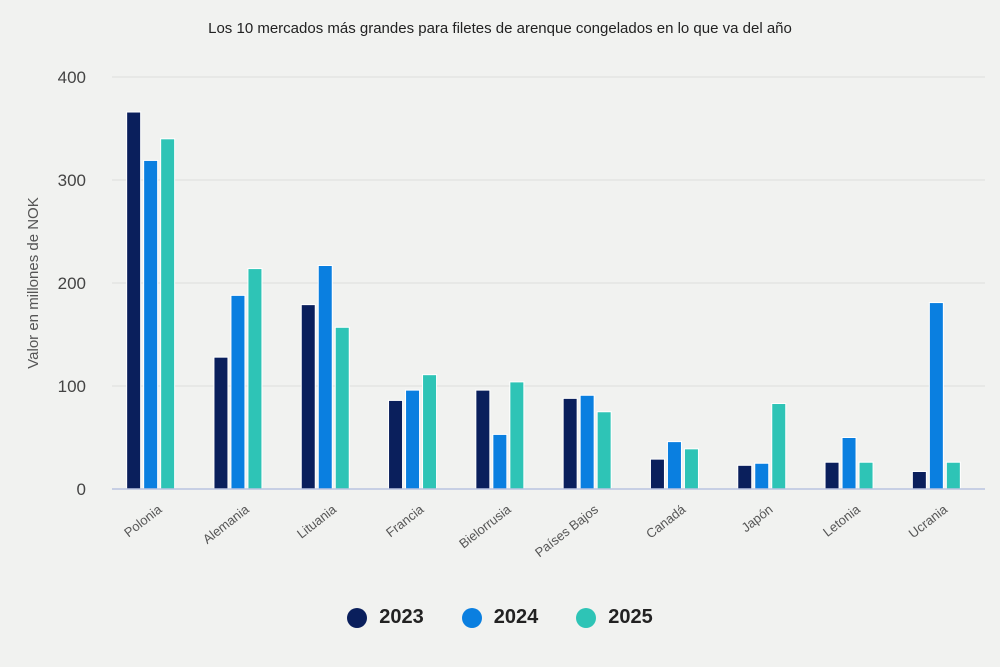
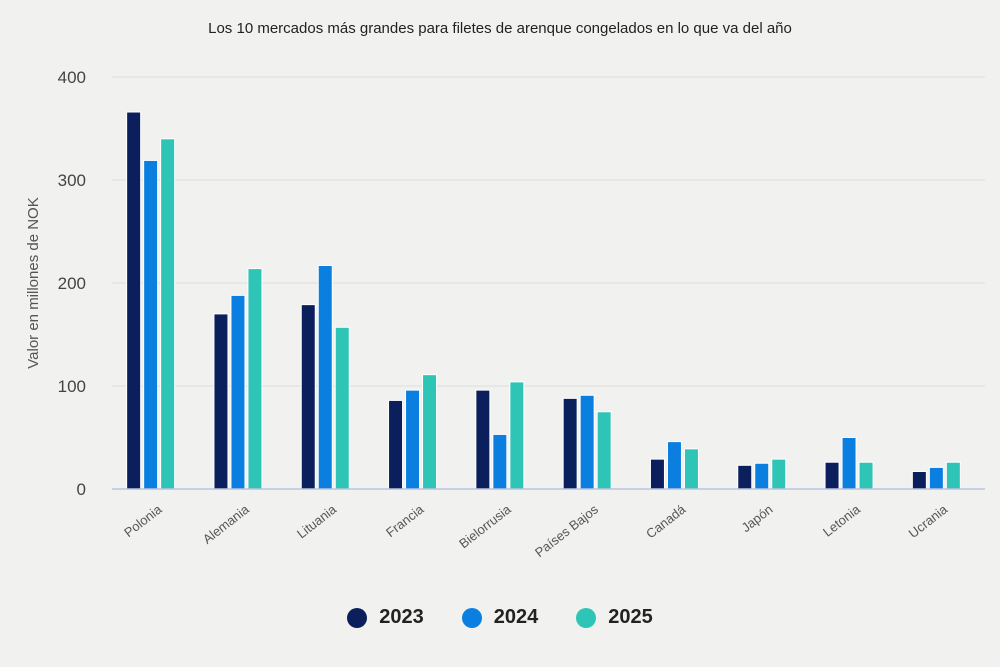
2023/Alemania: 128 -> 170
2025/Japón: 83 -> 29
2024/Ucrania: 181 -> 21
